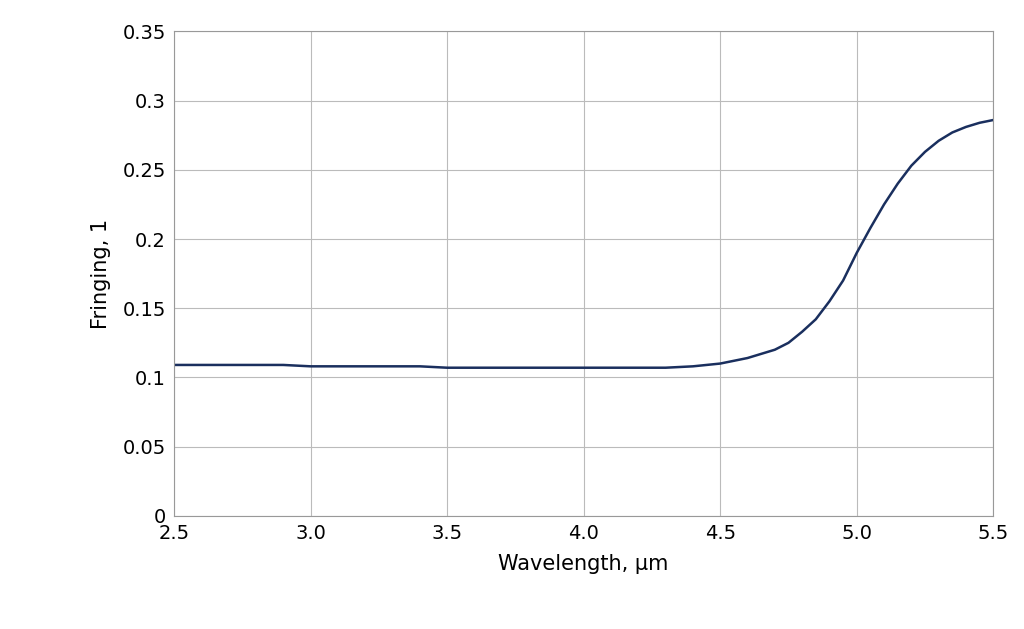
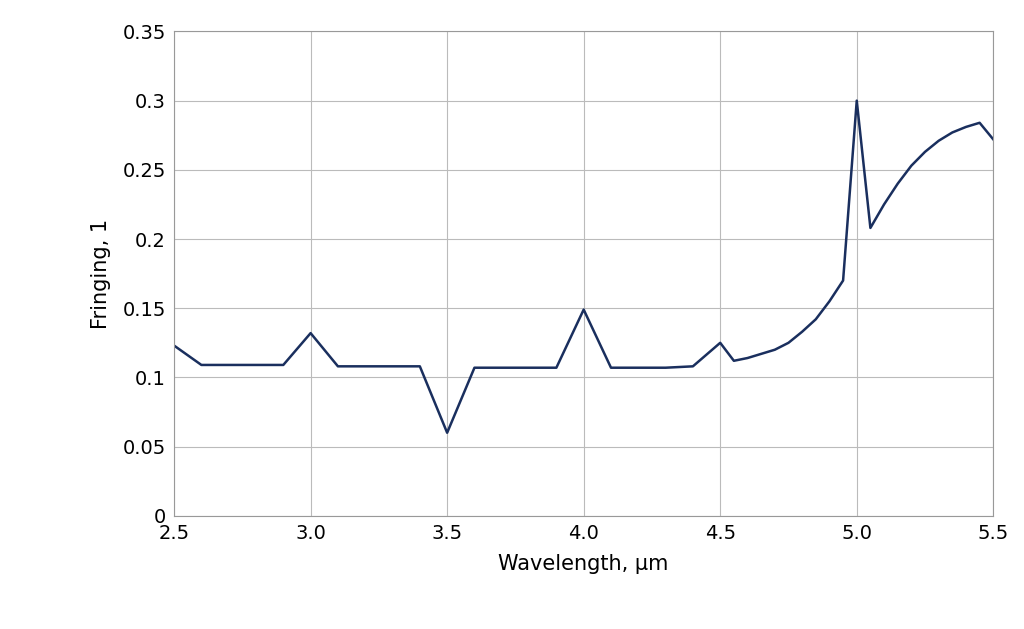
2.5: 0.109 -> 0.123
3.0: 0.108 -> 0.132
3.5: 0.107 -> 0.060
4.0: 0.107 -> 0.149
4.5: 0.110 -> 0.125
5.0: 0.190 -> 0.300
5.5: 0.286 -> 0.272
